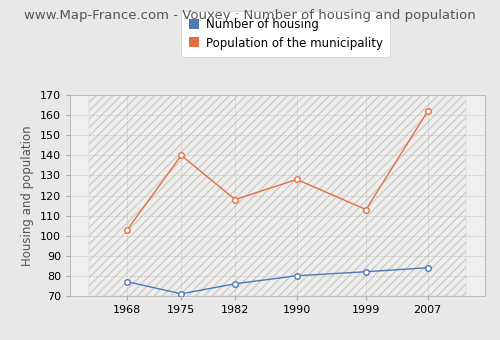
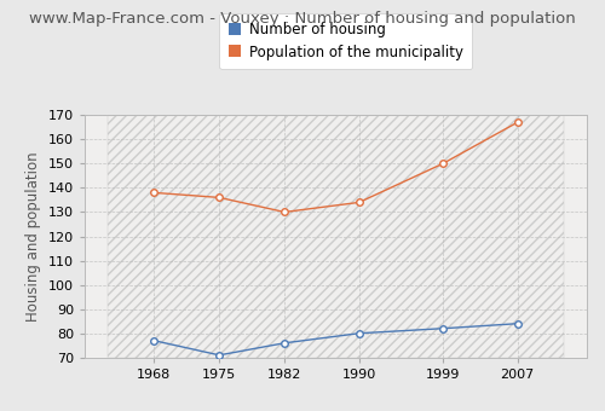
Population of the municipality/1968: 103 -> 138
Population of the municipality/1975: 140 -> 136
Population of the municipality/1982: 118 -> 130
Population of the municipality/1990: 128 -> 134
Population of the municipality/1999: 113 -> 150
Population of the municipality/2007: 162 -> 167
